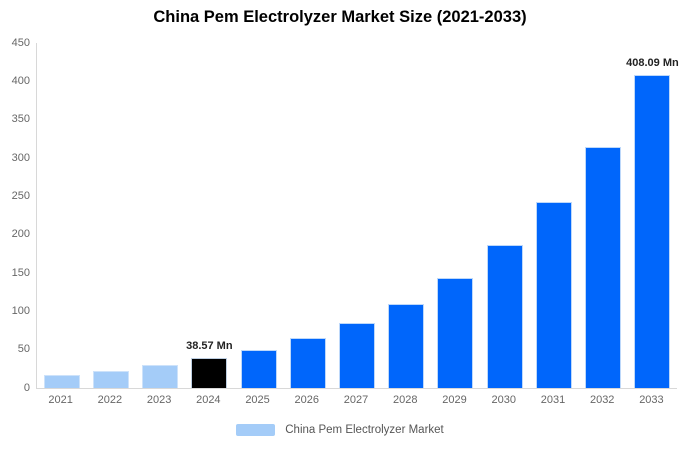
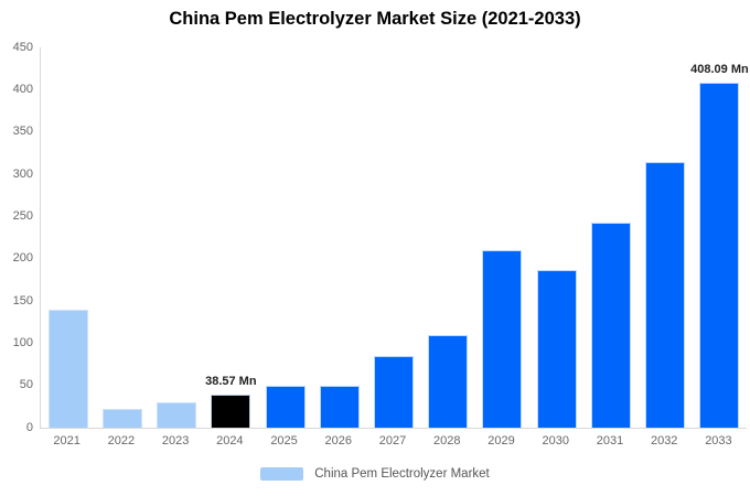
2021: 20 -> 140
2026: 70 -> 50
2029: 140 -> 210
